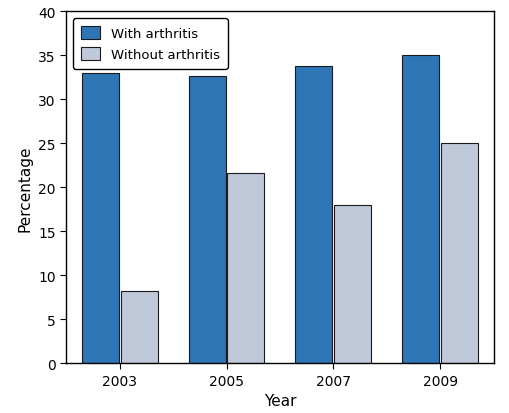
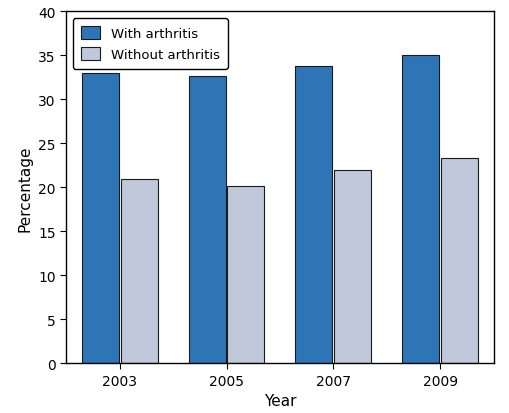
Without arthritis/2003: 8.2 -> 21.0
Without arthritis/2005: 21.6 -> 20.2
Without arthritis/2007: 18.0 -> 22.0
Without arthritis/2009: 25.0 -> 23.3
